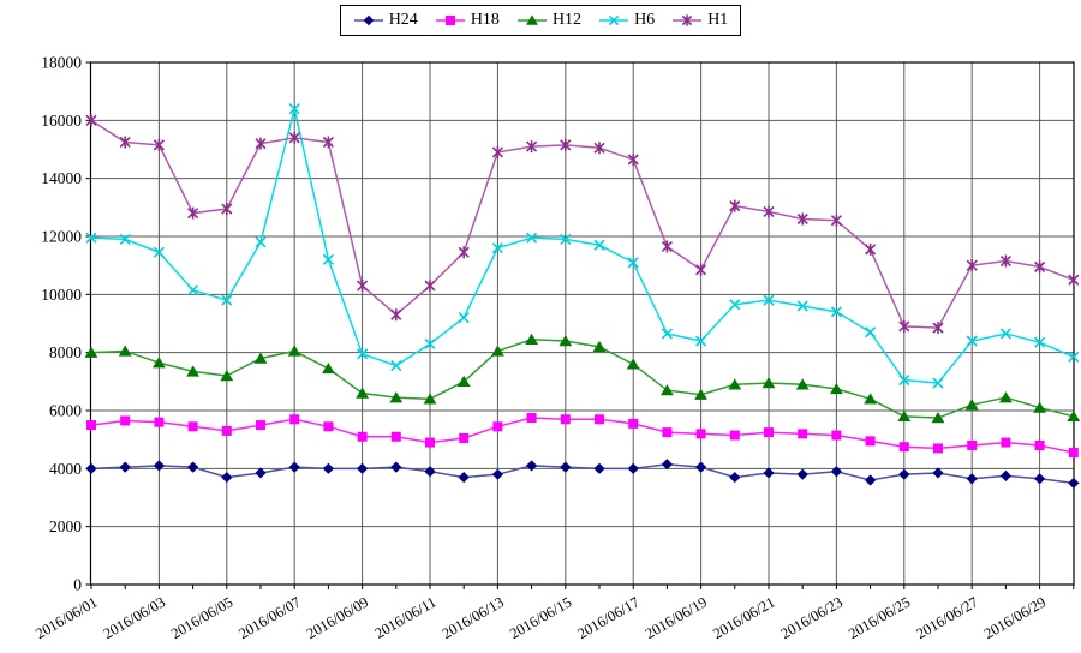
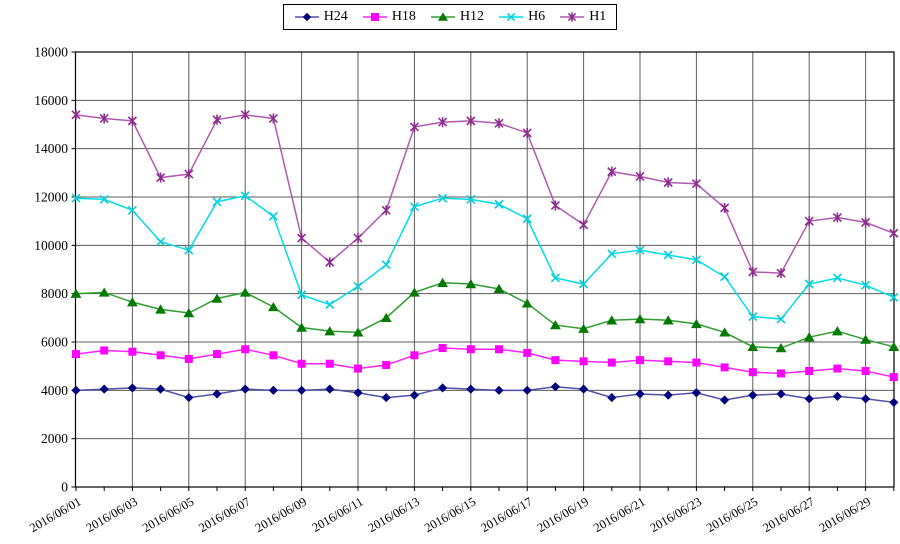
H1/2016/06/01: 16000 -> 15400
H6/2016/06/07: 16400 -> 12000
